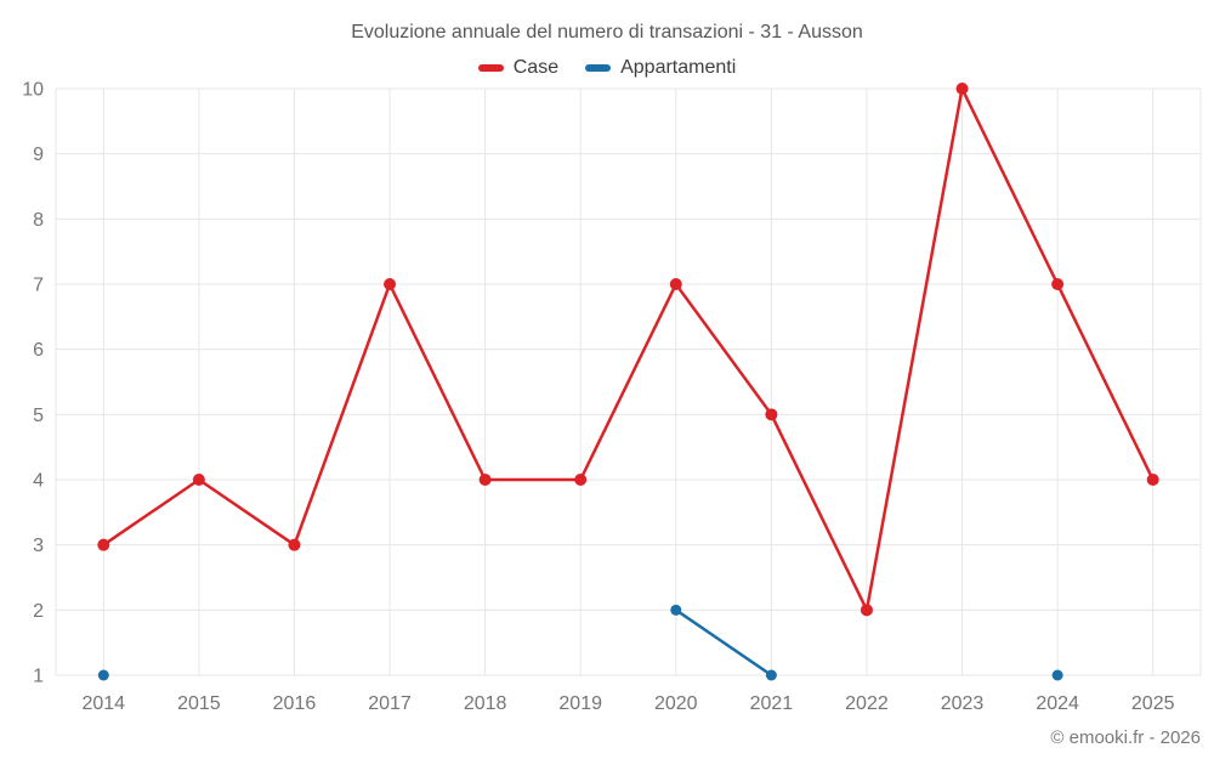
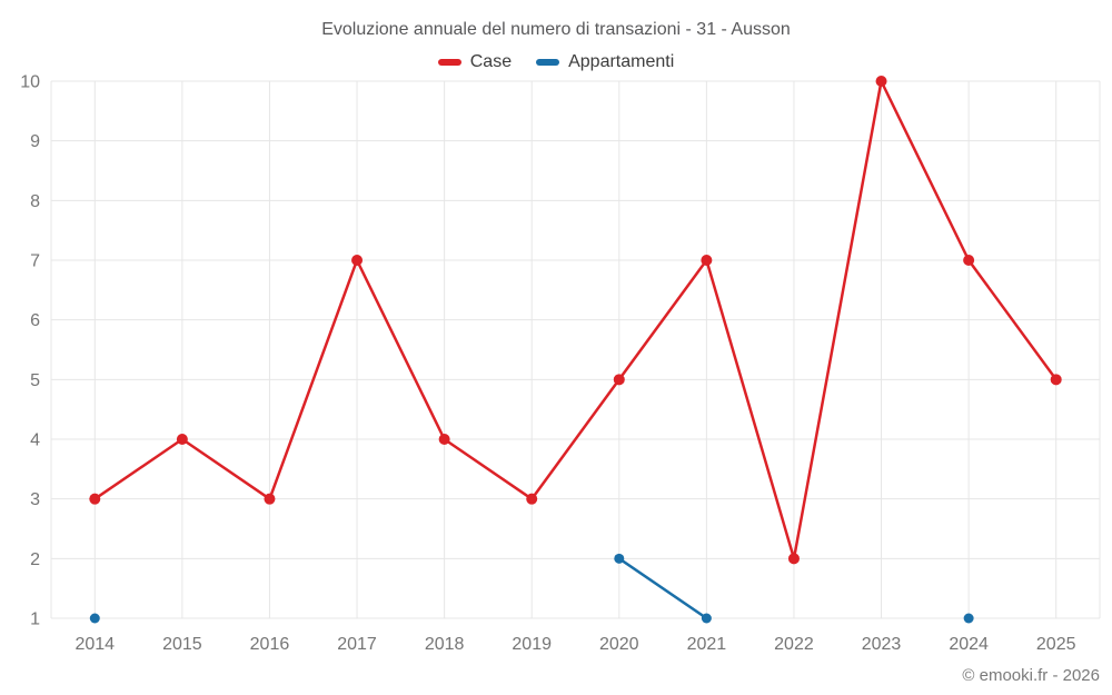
Case/2019: 4 -> 3
Case/2020: 7 -> 5
Case/2021: 5 -> 7
Case/2025: 4 -> 5
